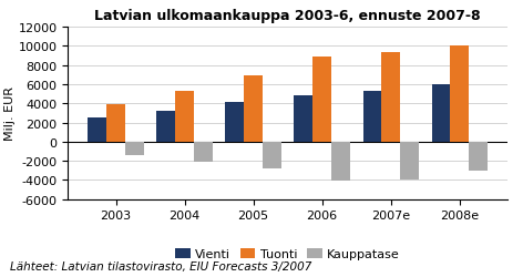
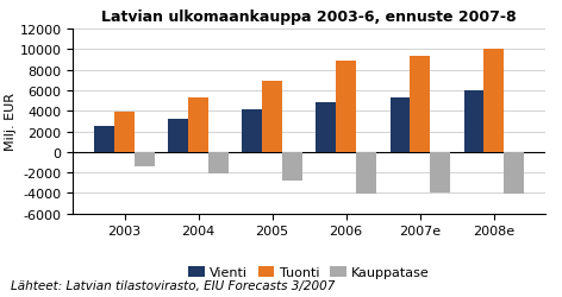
Kauppatase/2008e: -3000 -> -4100
